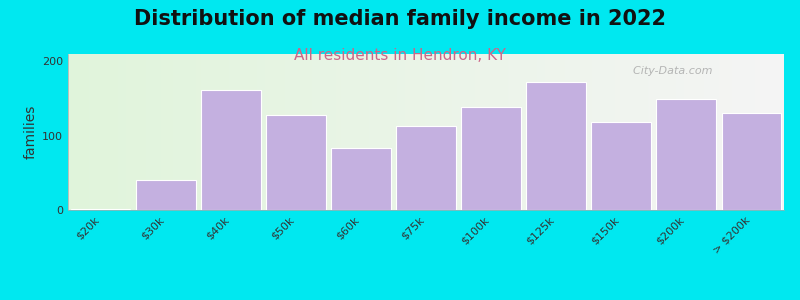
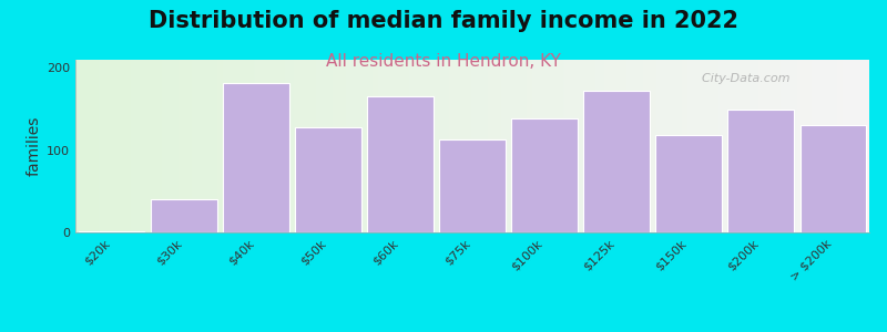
$40k: 162 -> 182
$60k: 83 -> 166
